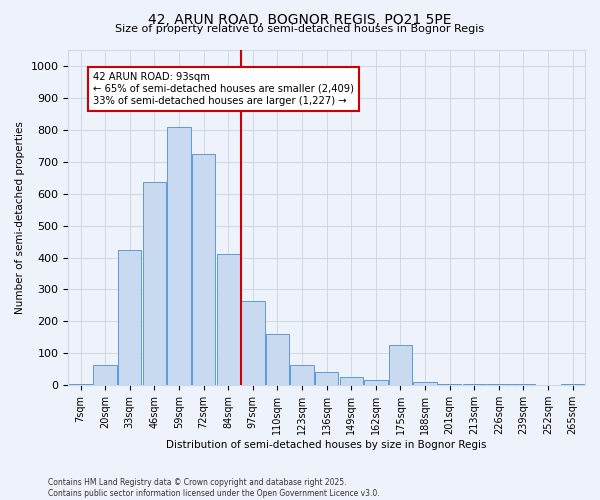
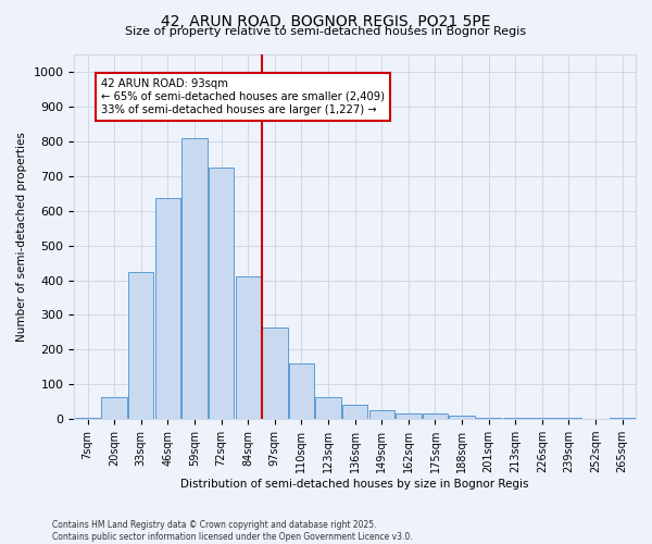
175sqm: 125 -> 17
